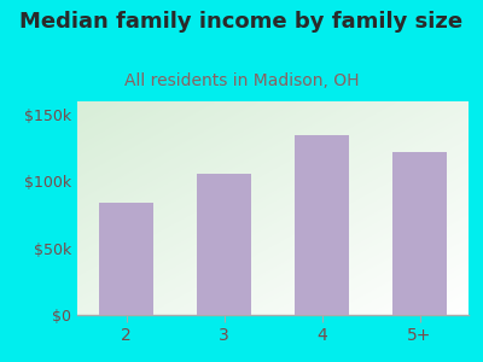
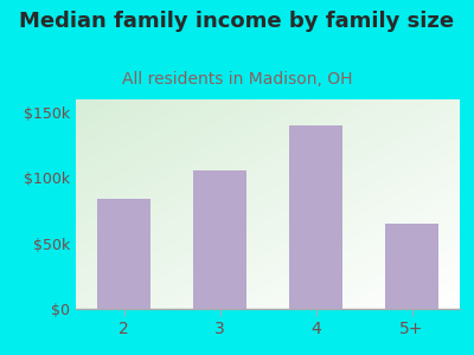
4: $135k -> $140k
5+: $122k -> $65k
